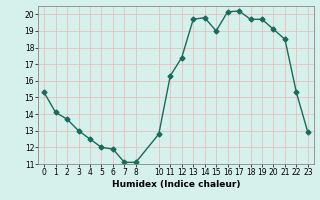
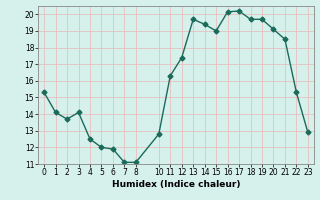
3: 13.0 -> 14.1
14: 19.8 -> 19.4
